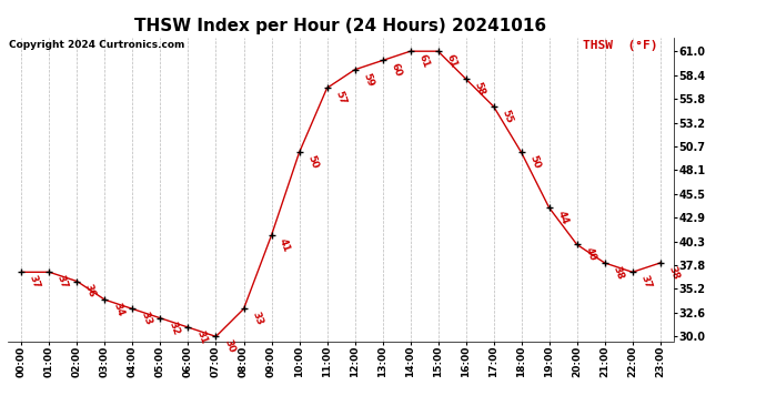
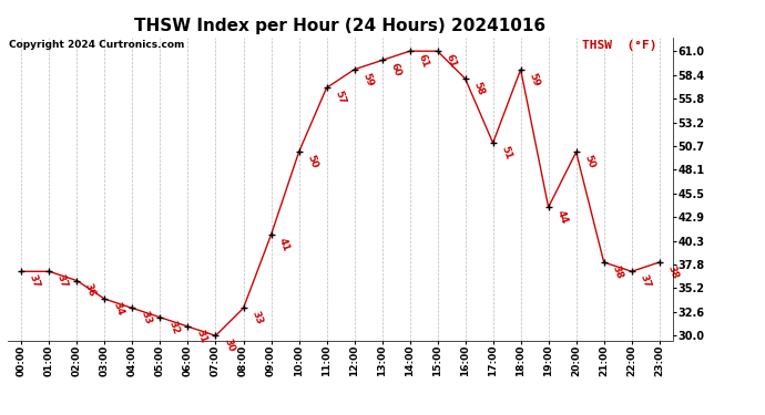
17:00: 55 -> 51
18:00: 50 -> 59
20:00: 40 -> 50
